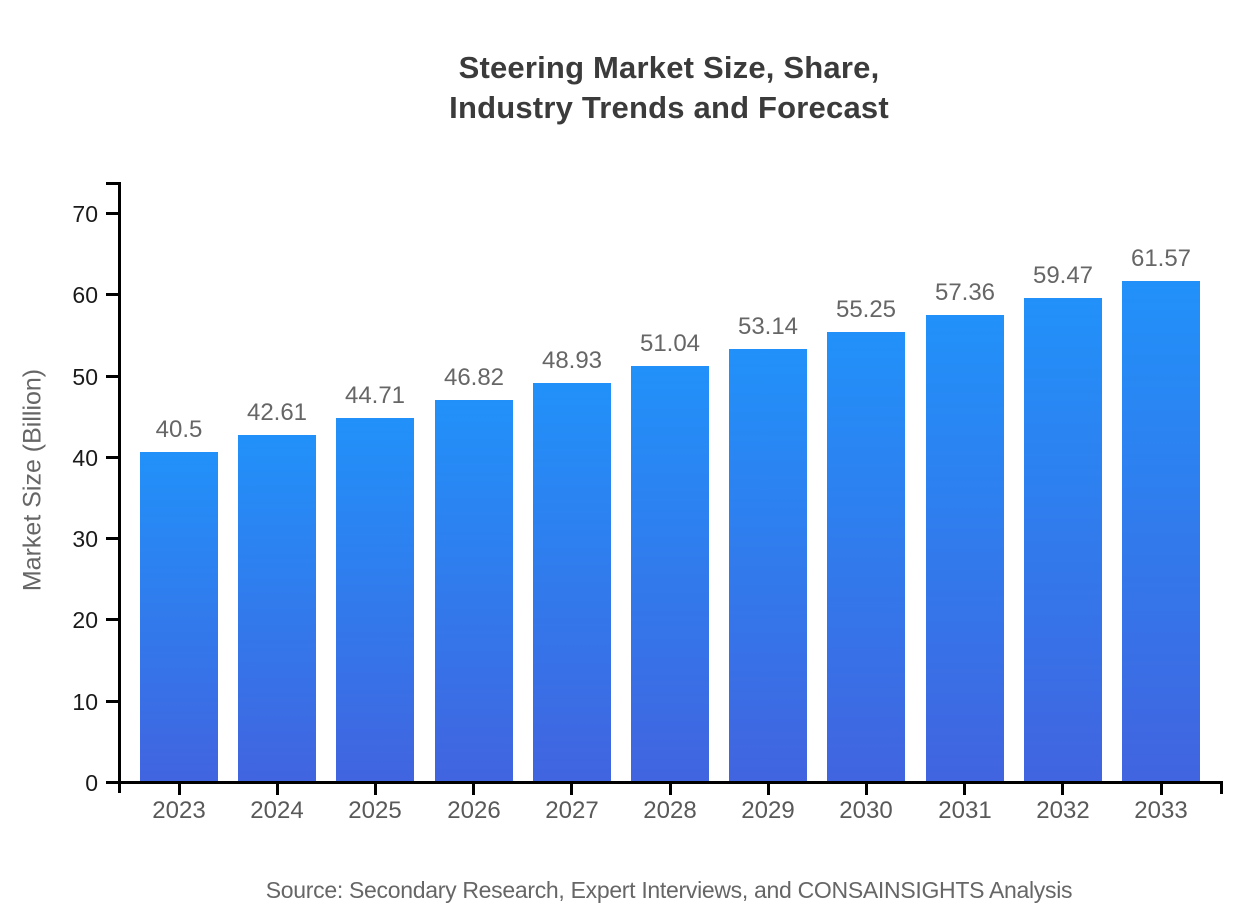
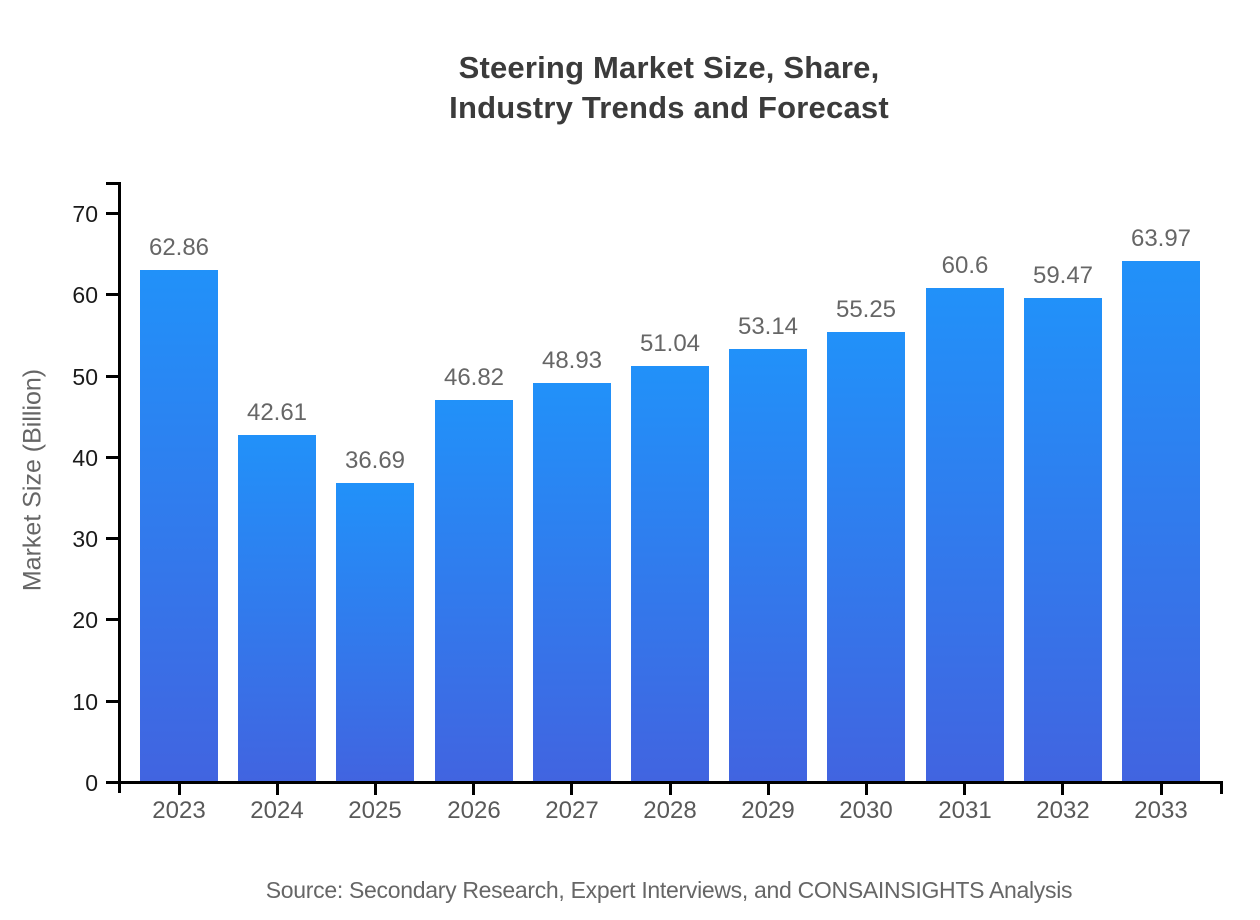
2023: 40.5 -> 62.86
2025: 44.71 -> 36.69
2031: 57.36 -> 60.6
2033: 61.57 -> 63.97
